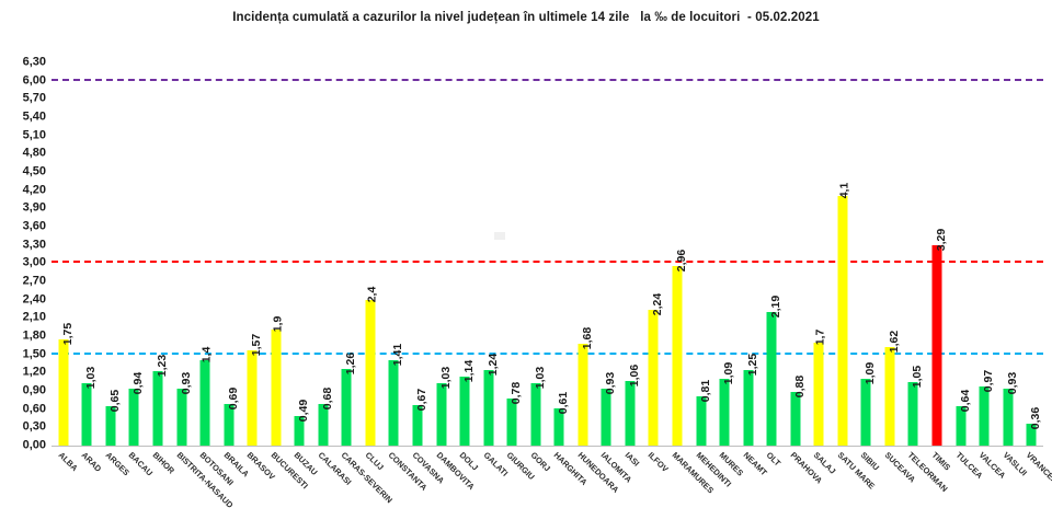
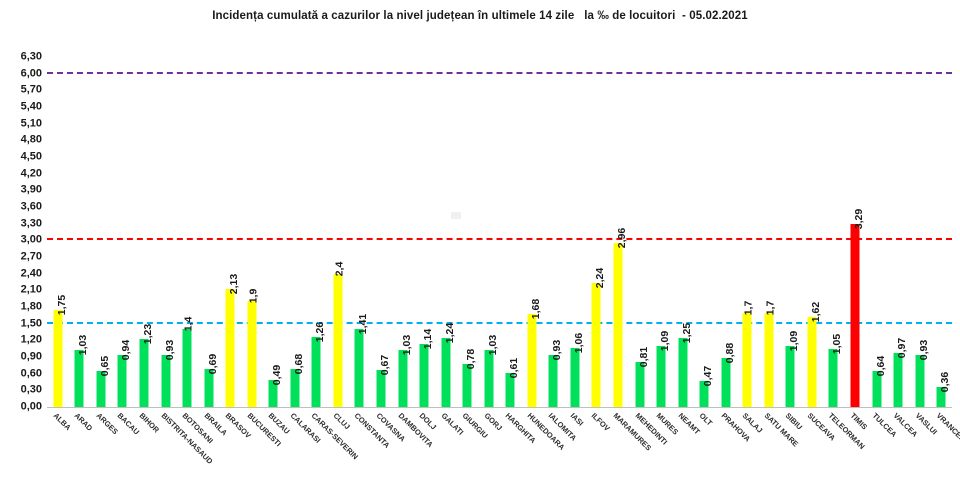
BRASOV: 1,57 -> 2,13
OLT: 2,19 -> 0,47
SATU MARE: 4,1 -> 1,7
